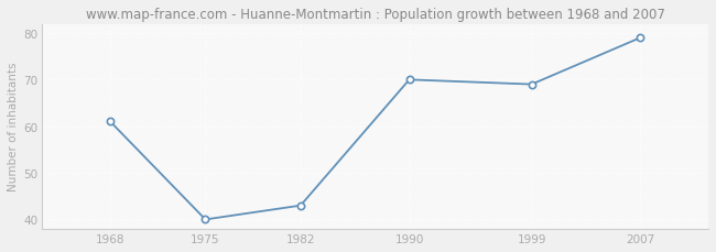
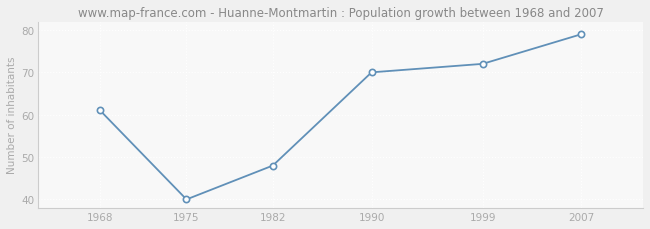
1982: 43 -> 48
1999: 69 -> 72
